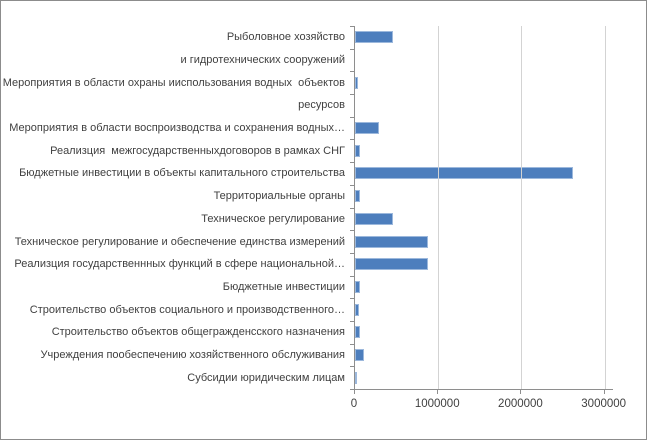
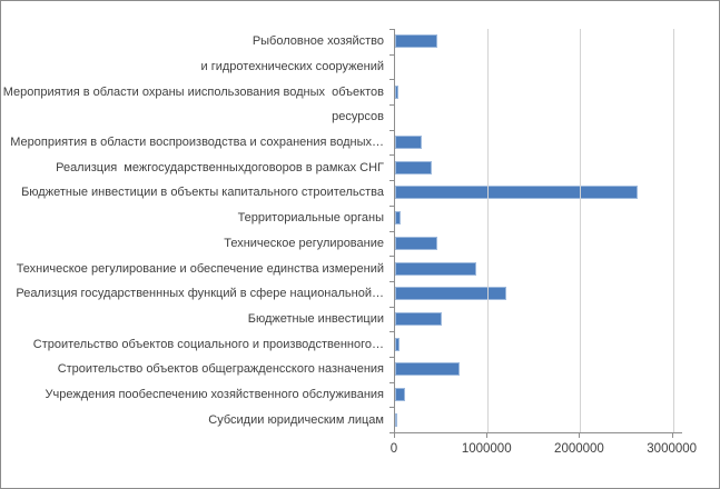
Реализция межгосударственныхдоговоров в рамках СНГ: 100000 -> 400000
Реализция государственнных функций в сфере национальной…: 900000 -> 1200000
Бюджетные инвестиции: 100000 -> 500000
Строительство объектов общегражденсского назначения: 100000 -> 700000
